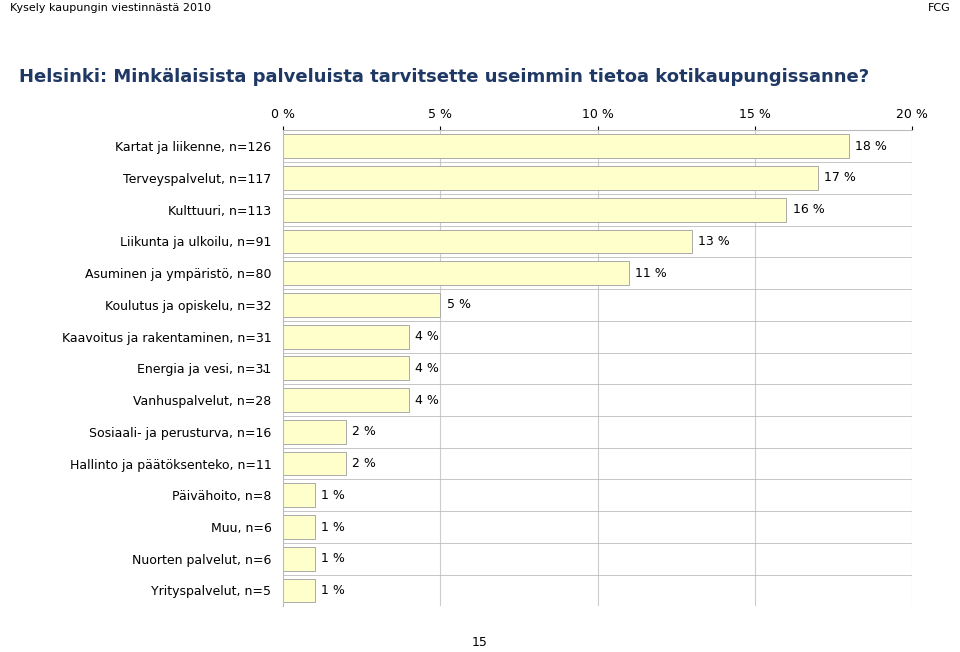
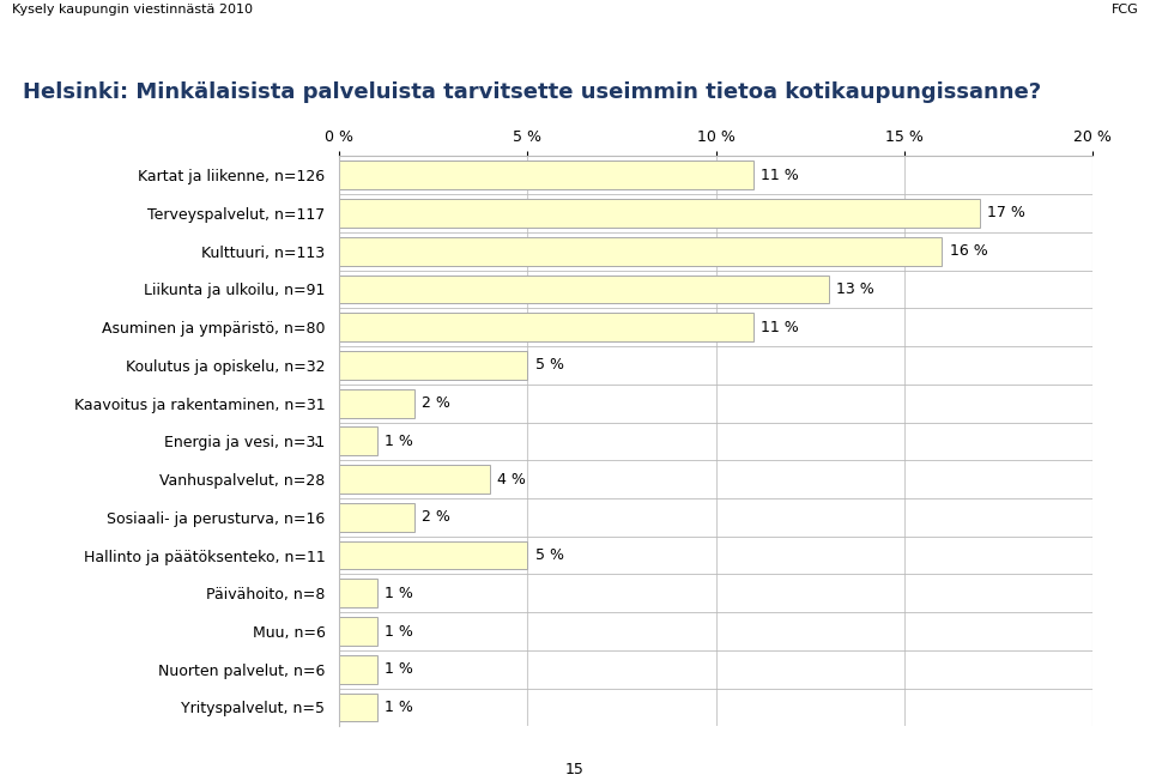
Kartat ja liikenne, n=126: 18 -> 11
Kaavoitus ja rakentaminen, n=31: 4 -> 2
Energia ja vesi, n=31: 4 -> 1
Hallinto ja päätöksenteko, n=11: 2 -> 5
